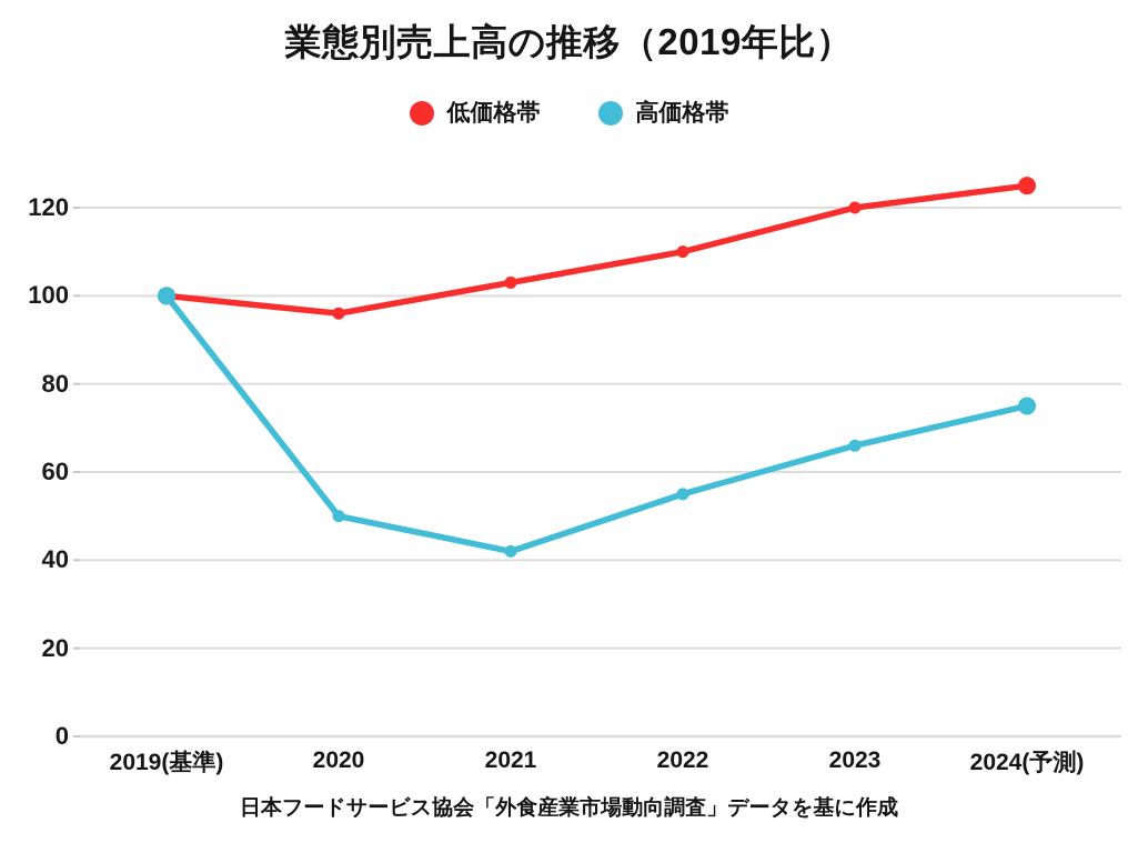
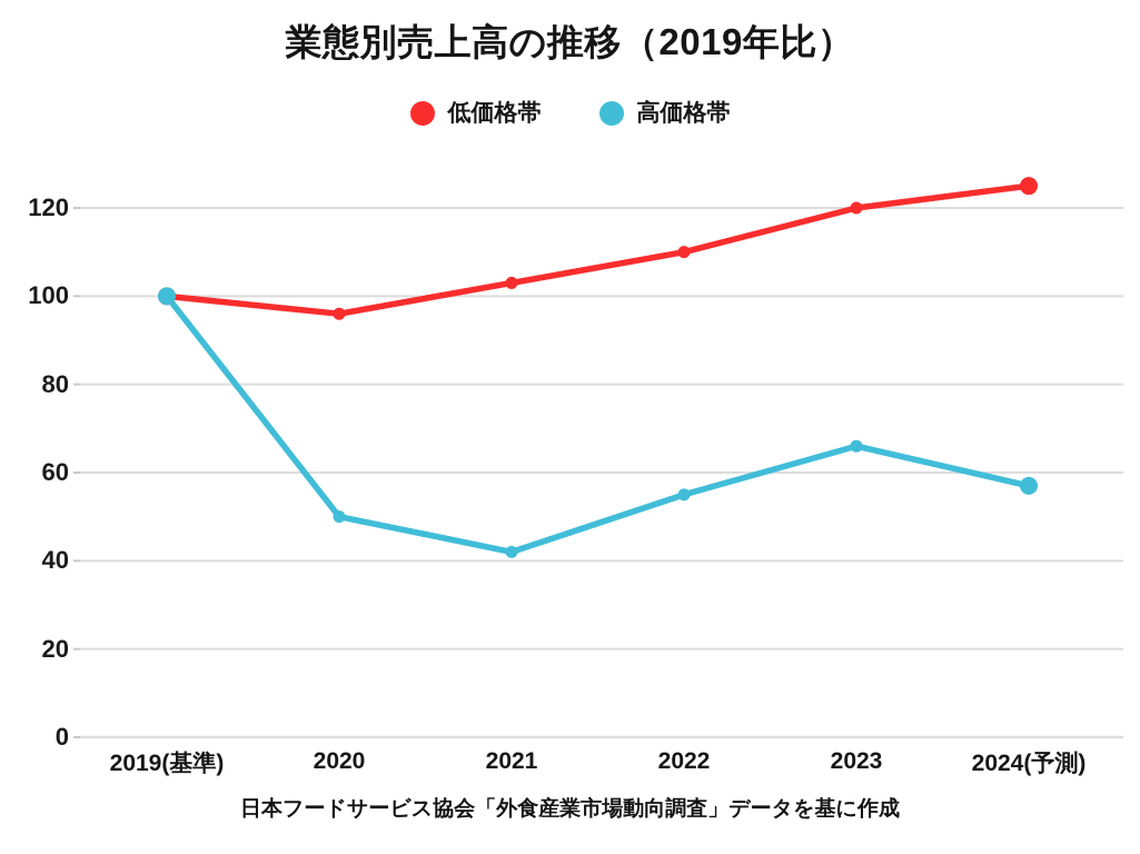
高価格帯/2024(予測): 75 -> 57
